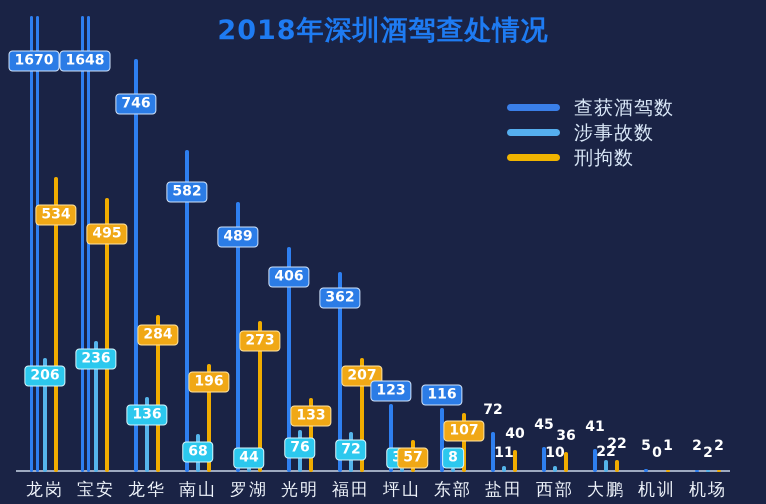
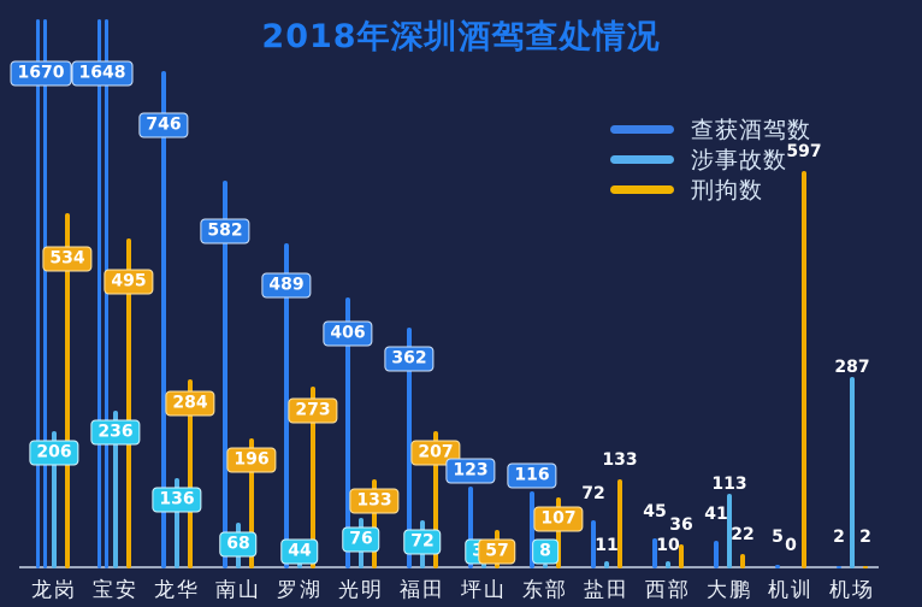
刑拘数/盐田: 40 -> 133
涉事故数/大鹏: 22 -> 113
刑拘数/机训: 1 -> 597
涉事故数/机场: 2 -> 287
